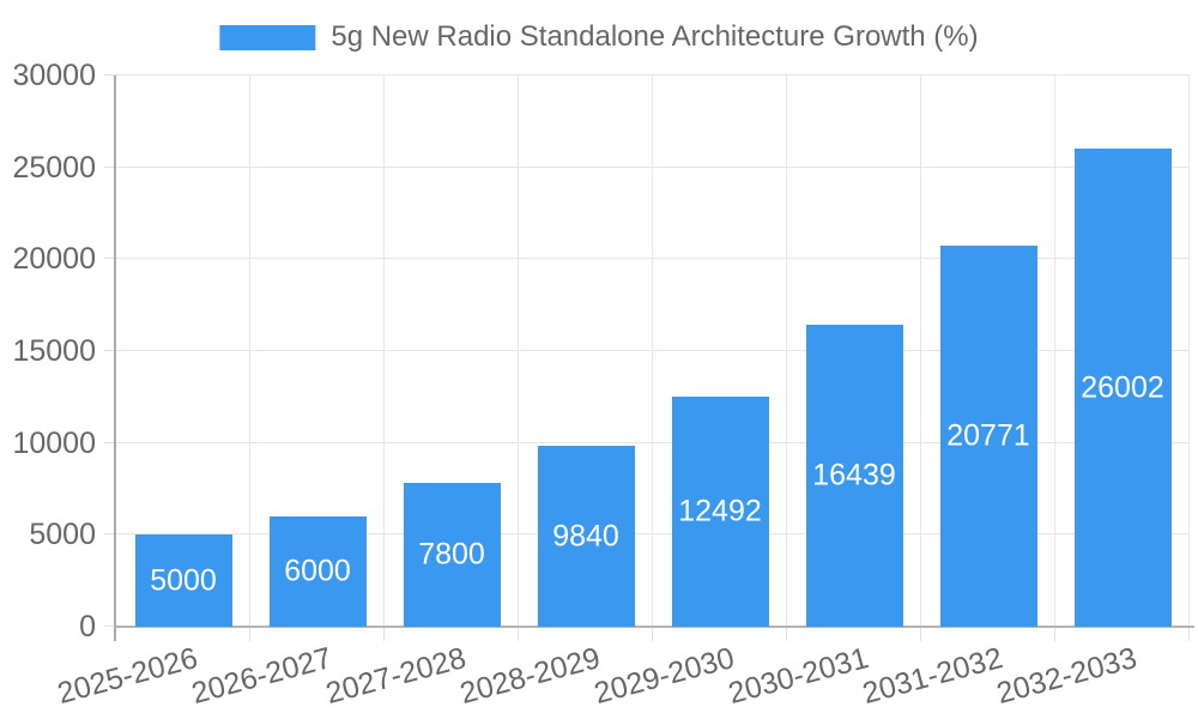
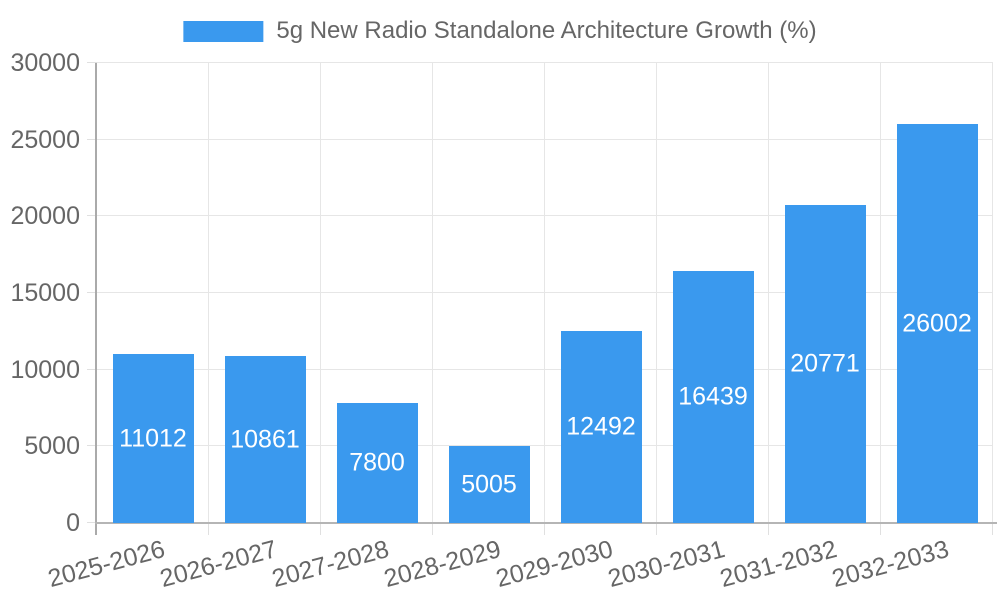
2025-2026: 5000 -> 11012
2026-2027: 6000 -> 10861
2028-2029: 9840 -> 5005
